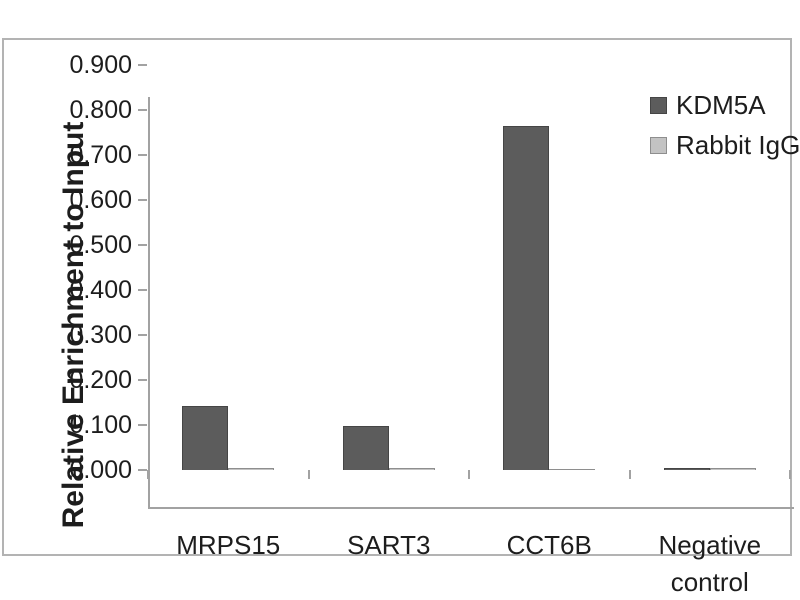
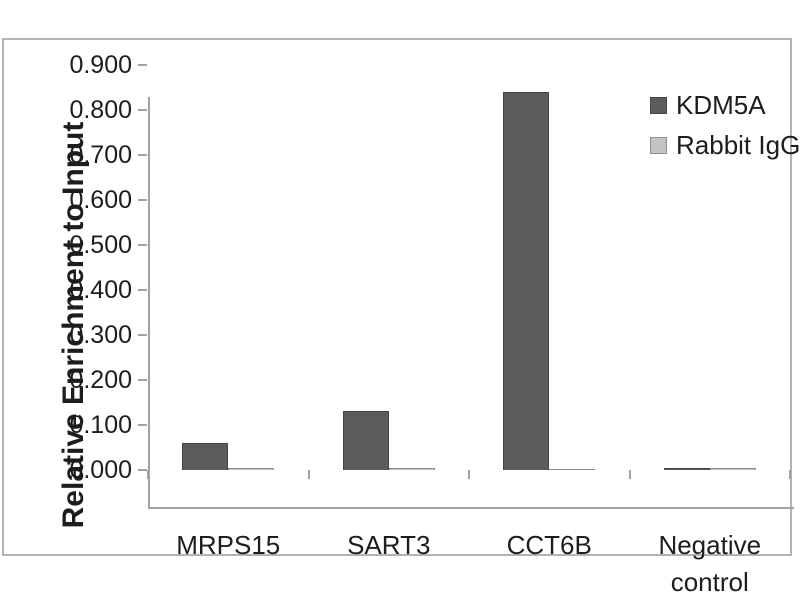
KDM5A/MRPS15: 0.14 -> 0.06
KDM5A/SART3: 0.10 -> 0.13
KDM5A/CCT6B: 0.77 -> 0.84
